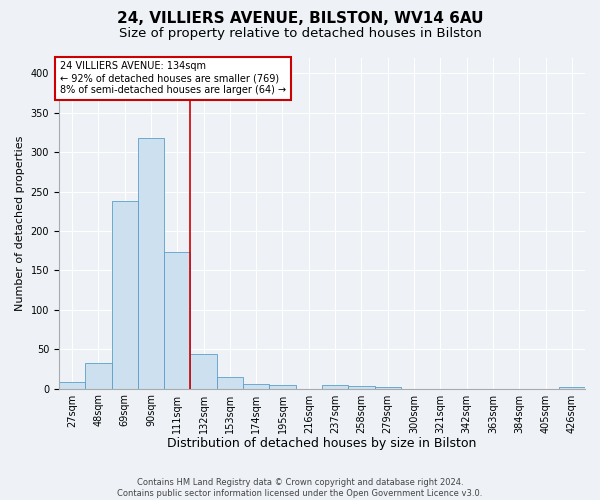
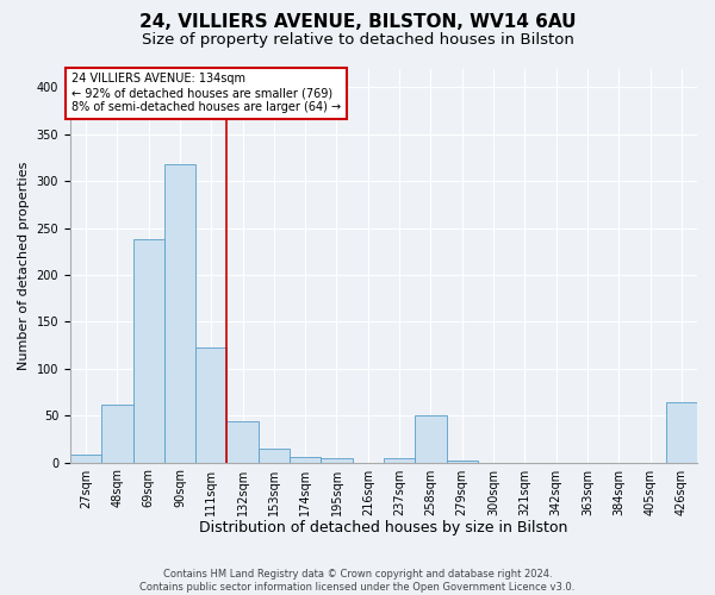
48sqm: 33 -> 62
111sqm: 173 -> 122
258sqm: 3 -> 50
426sqm: 2 -> 64
